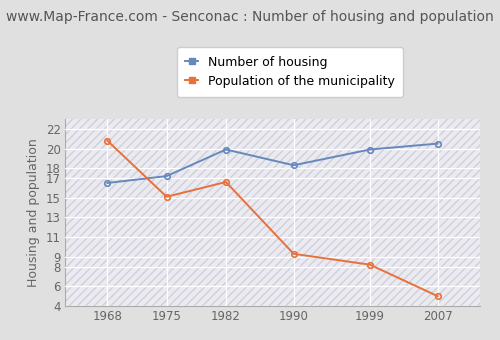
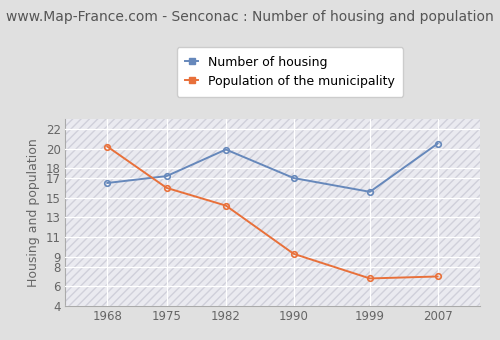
Population of the municipality/1968: 20.8 -> 20.2
Population of the municipality/1975: 15.1 -> 16.0
Population of the municipality/1982: 16.6 -> 14.2
Number of housing/1990: 18.3 -> 17.0
Number of housing/1999: 19.9 -> 15.6
Population of the municipality/1999: 8.2 -> 6.8
Population of the municipality/2007: 5.0 -> 7.0
